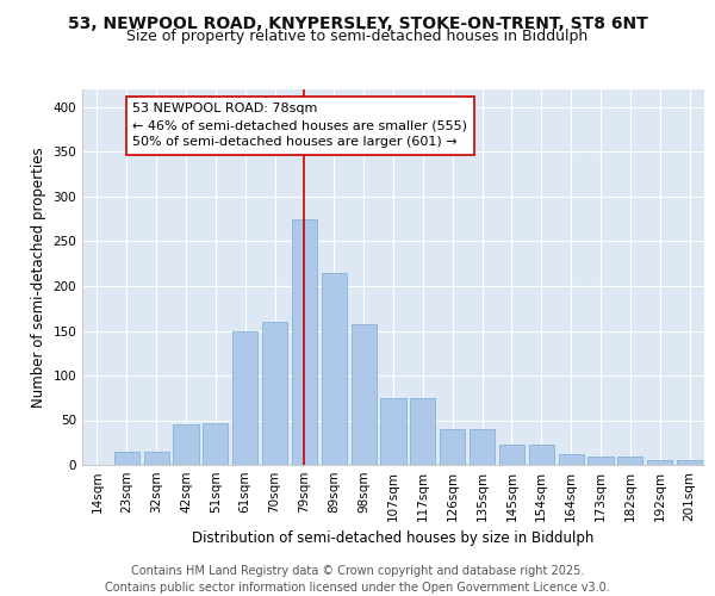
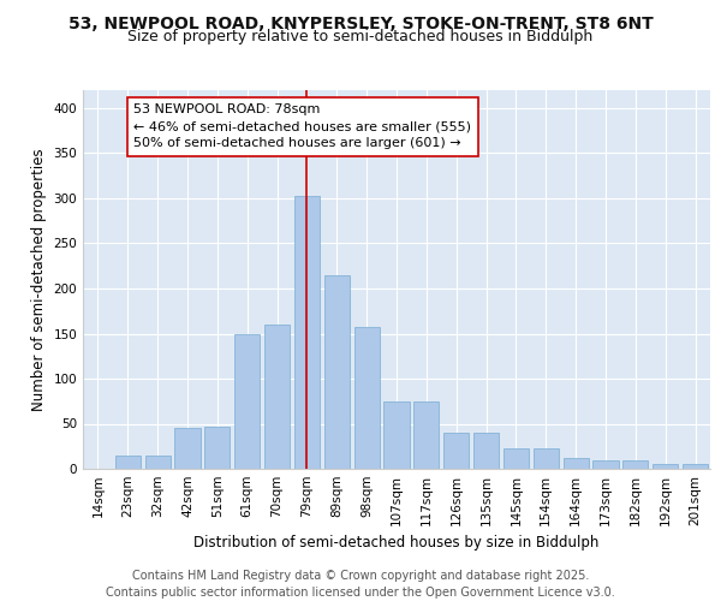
79sqm: 274 -> 303
